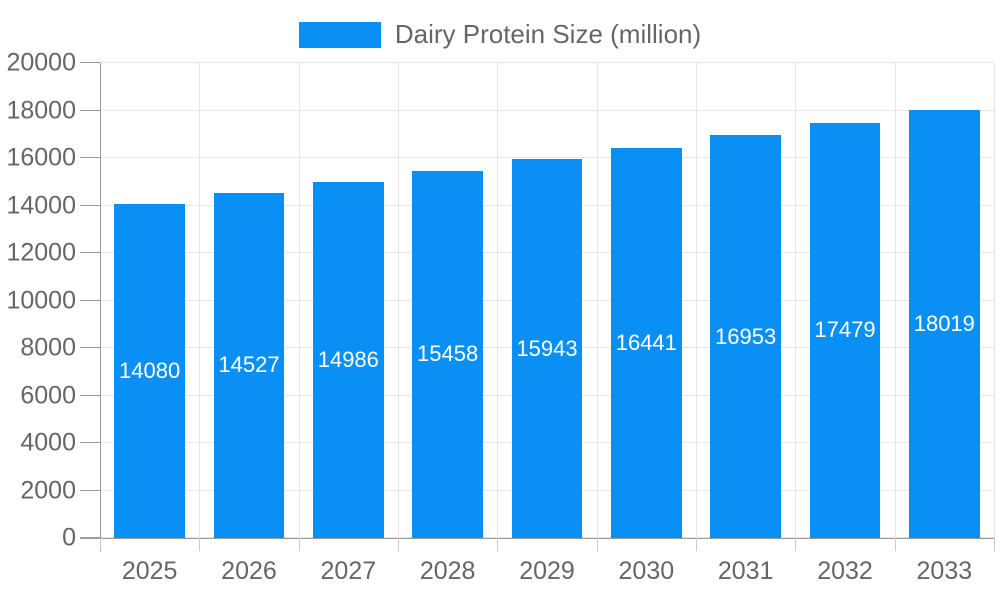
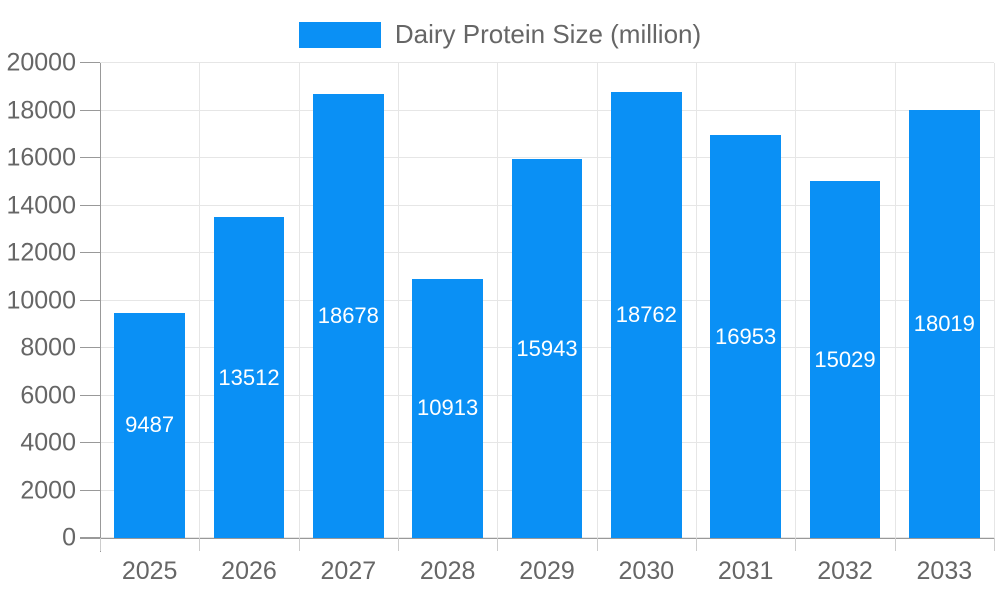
2025: 14080 -> 9487
2026: 14527 -> 13512
2027: 14986 -> 18678
2028: 15458 -> 10913
2030: 16441 -> 18762
2032: 17479 -> 15029
